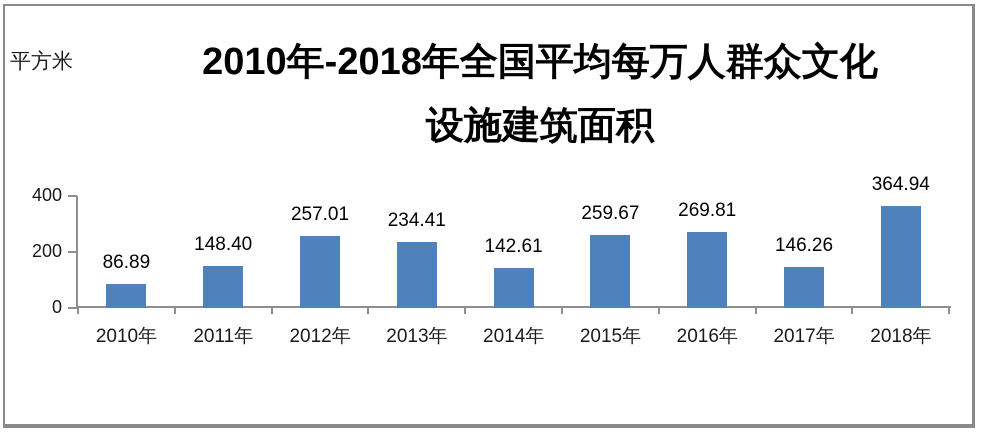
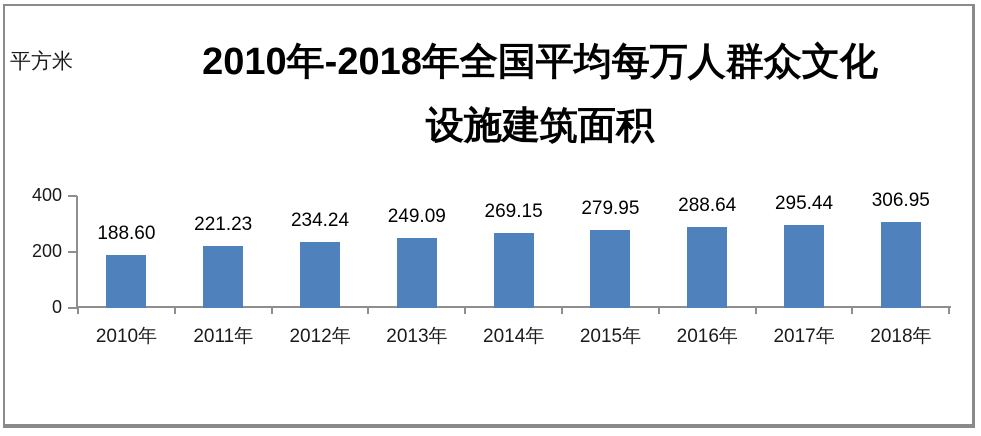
2010年: 86.89 -> 188.60
2011年: 148.40 -> 221.23
2012年: 257.01 -> 234.24
2013年: 234.41 -> 249.09
2014年: 142.61 -> 269.15
2015年: 259.67 -> 279.95
2016年: 269.81 -> 288.64
2017年: 146.26 -> 295.44
2018年: 364.94 -> 306.95
